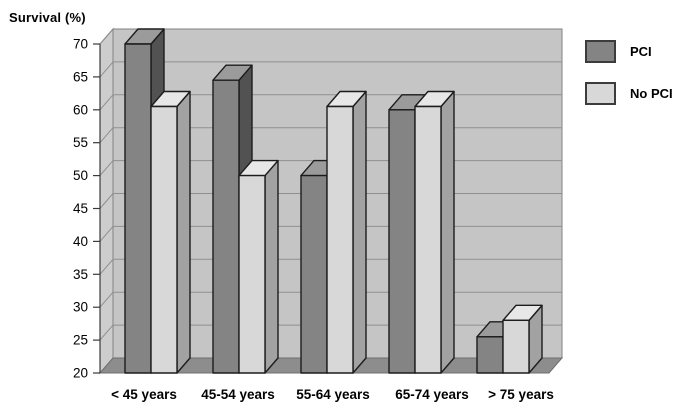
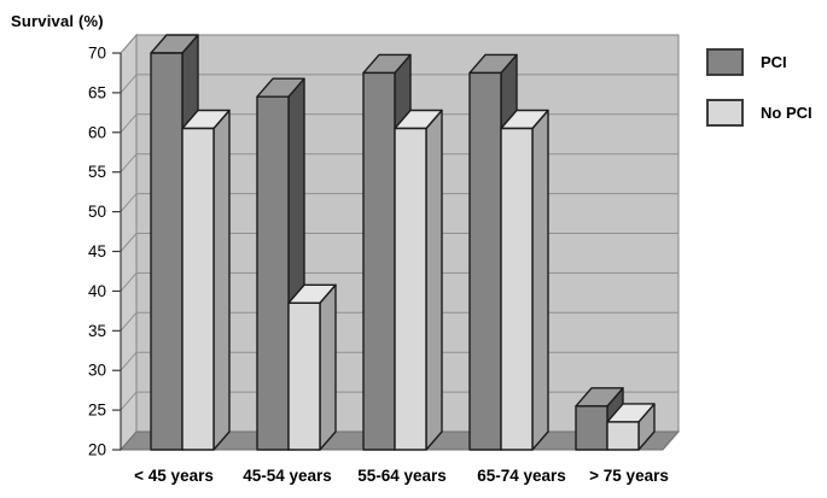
No PCI/45-54 years: 50 -> 38
PCI/55-64 years: 50 -> 68
PCI/65-74 years: 60 -> 68
No PCI/> 75 years: 28 -> 24
